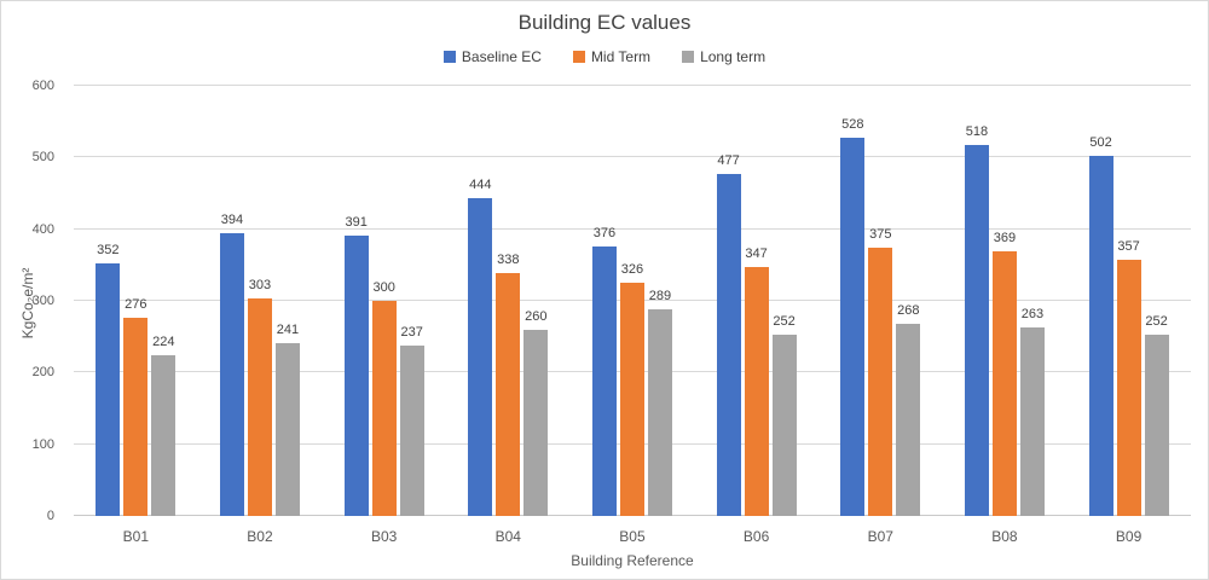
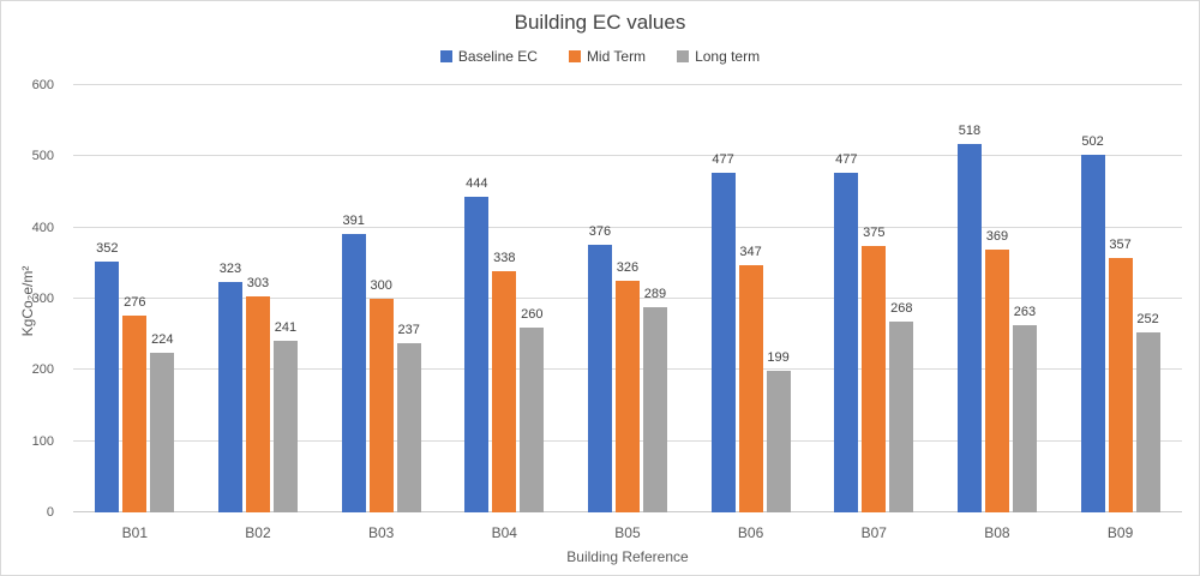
Baseline EC/B02: 394 -> 323
Long term/B06: 252 -> 199
Baseline EC/B07: 528 -> 477
